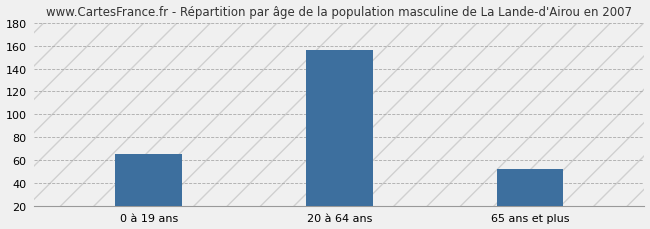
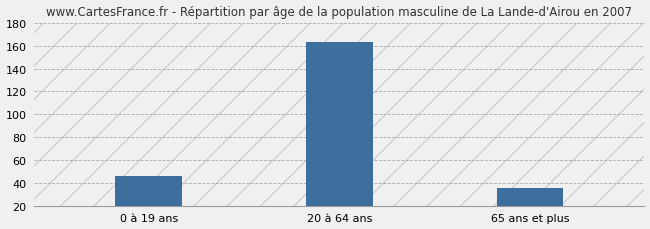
0 à 19 ans: 65 -> 46
20 à 64 ans: 156 -> 163
65 ans et plus: 52 -> 36
